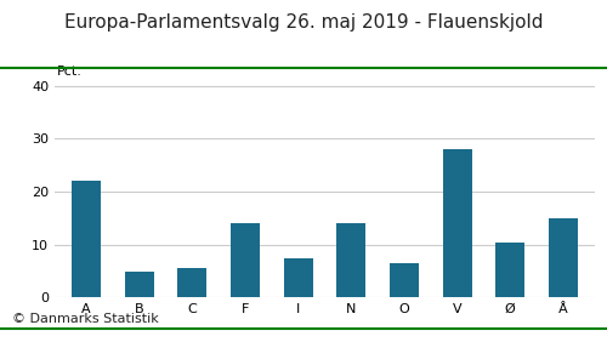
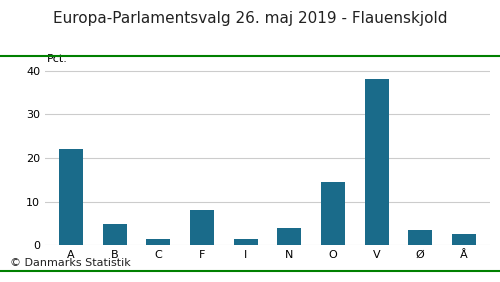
C: 5.5 -> 1.5
F: 14.0 -> 8.0
I: 7.5 -> 1.5
N: 14.0 -> 4.0
O: 6.5 -> 14.5
V: 28.0 -> 38.0
Ø: 10.5 -> 3.5
Å: 15.0 -> 2.5
